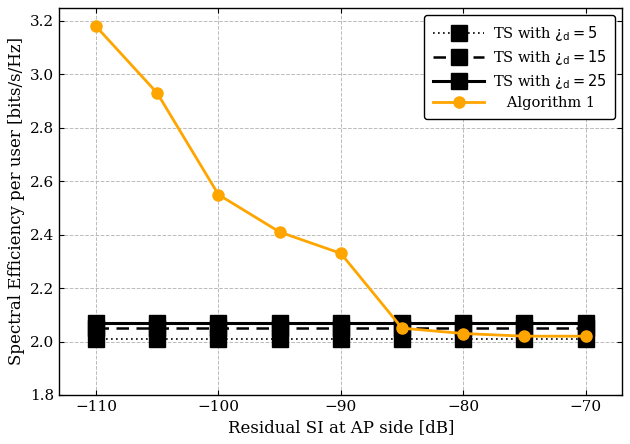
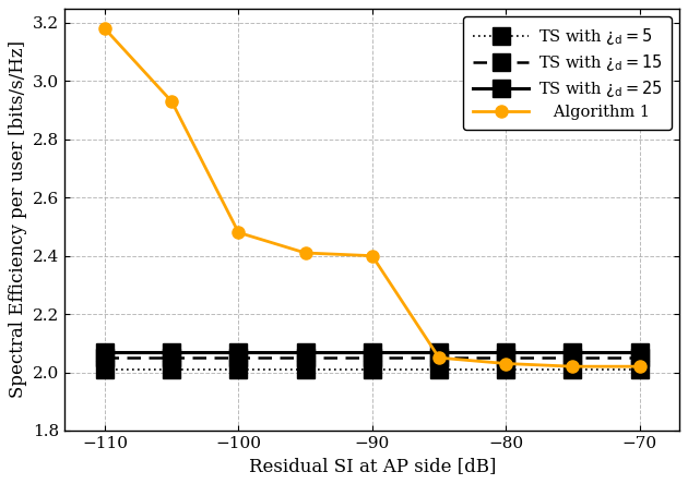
Algorithm 1/−100: 2.55 -> 2.48
Algorithm 1/−90: 2.33 -> 2.40
